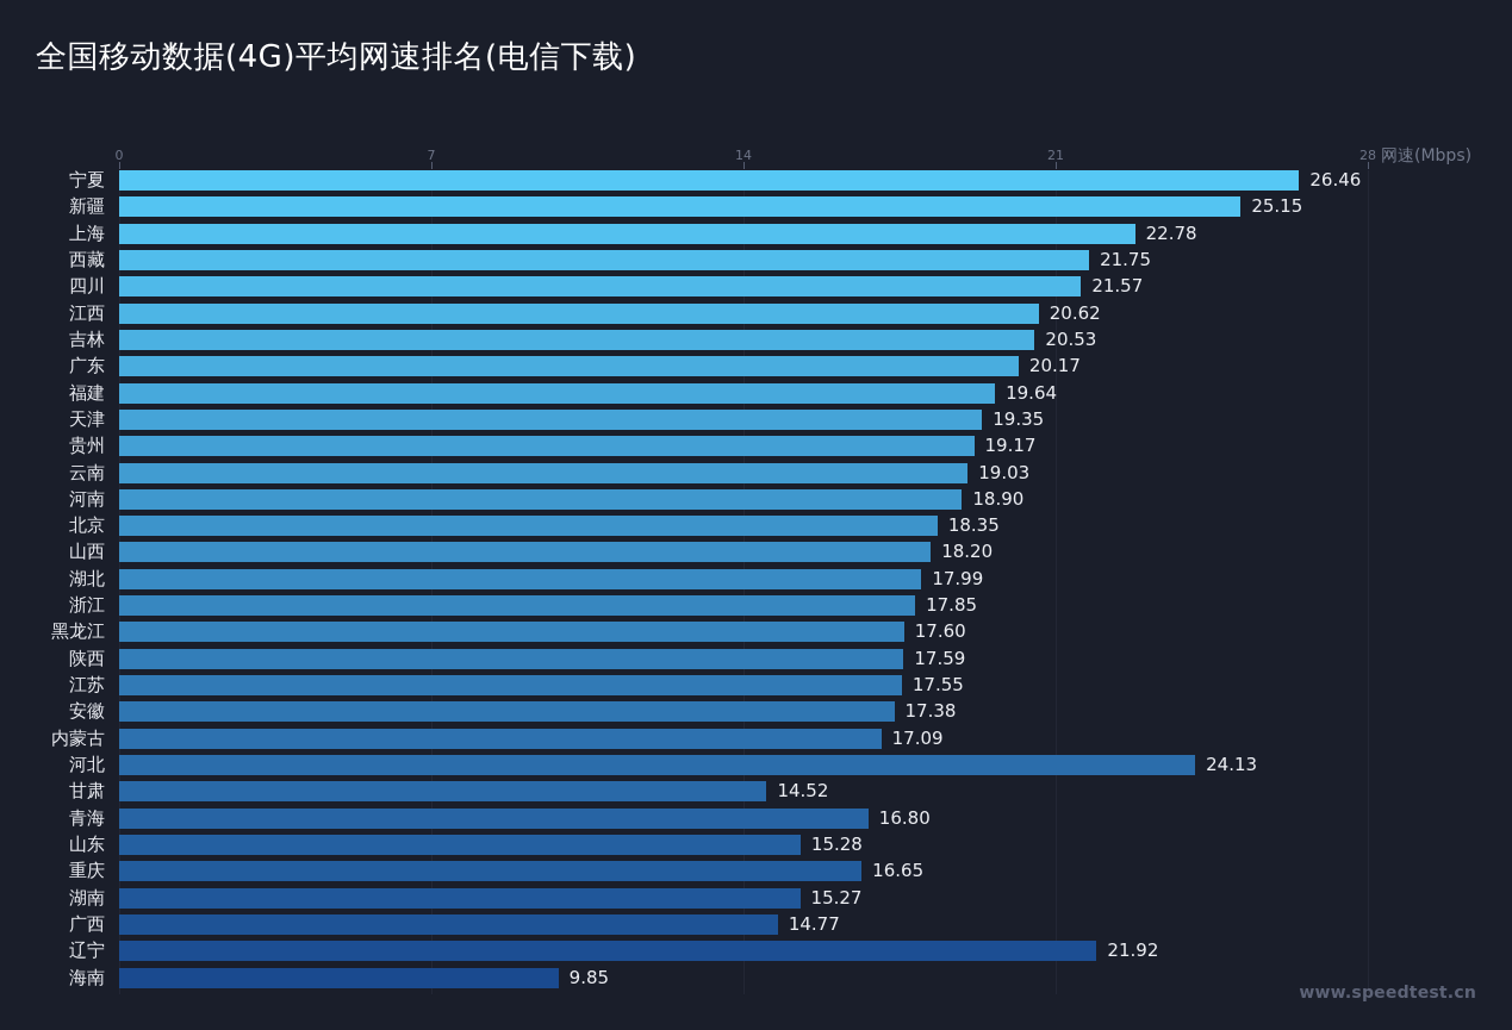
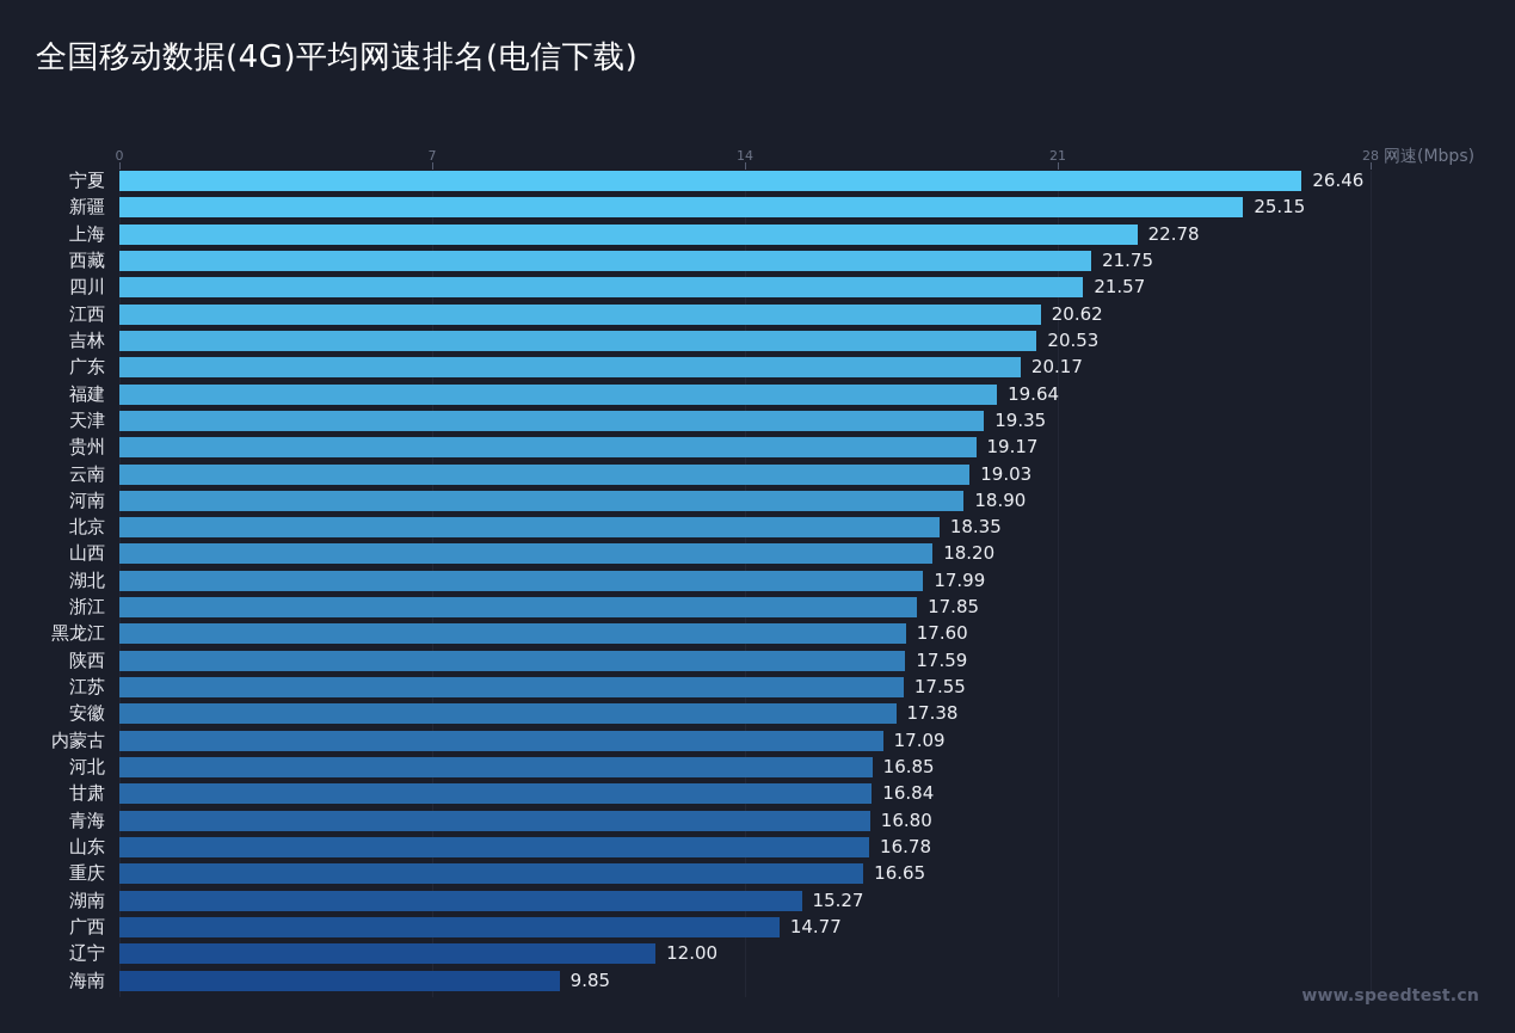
河北: 24.13 -> 16.85
甘肃: 14.52 -> 16.84
山东: 15.28 -> 16.78
辽宁: 21.92 -> 12.00
